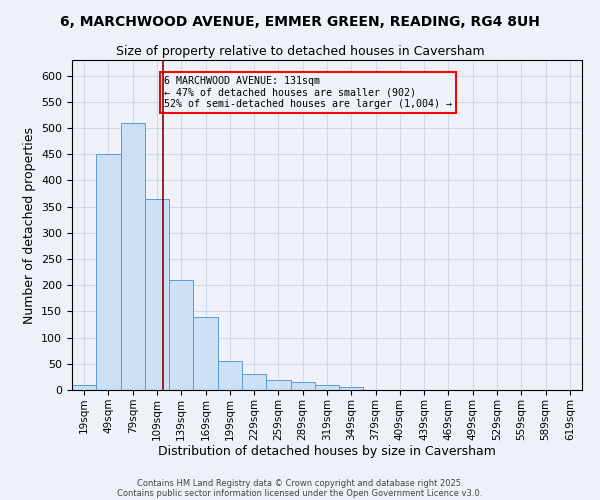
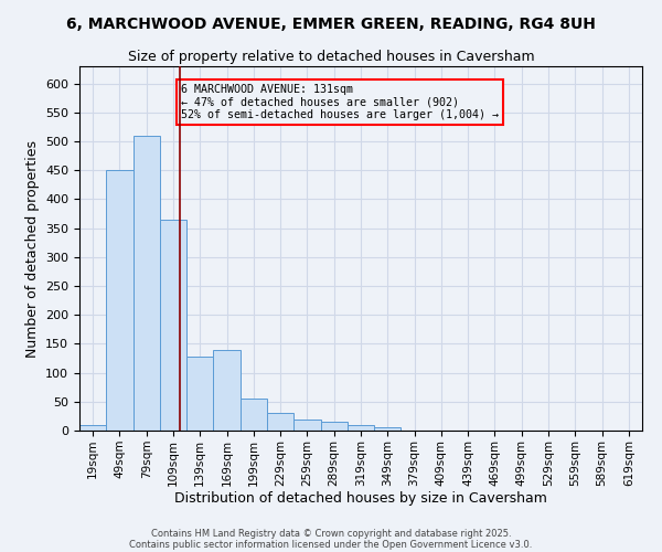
139sqm: 210 -> 128
